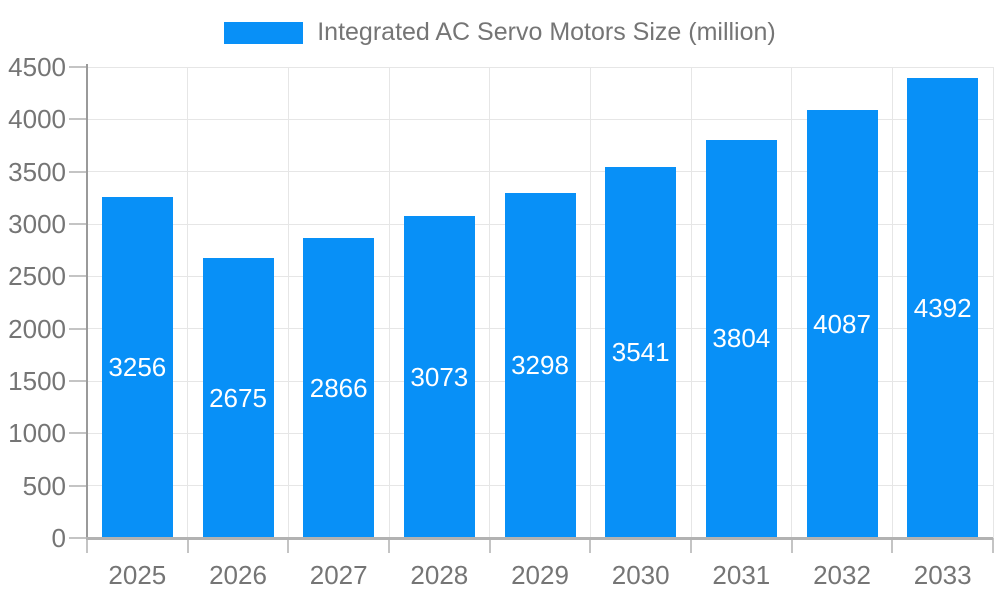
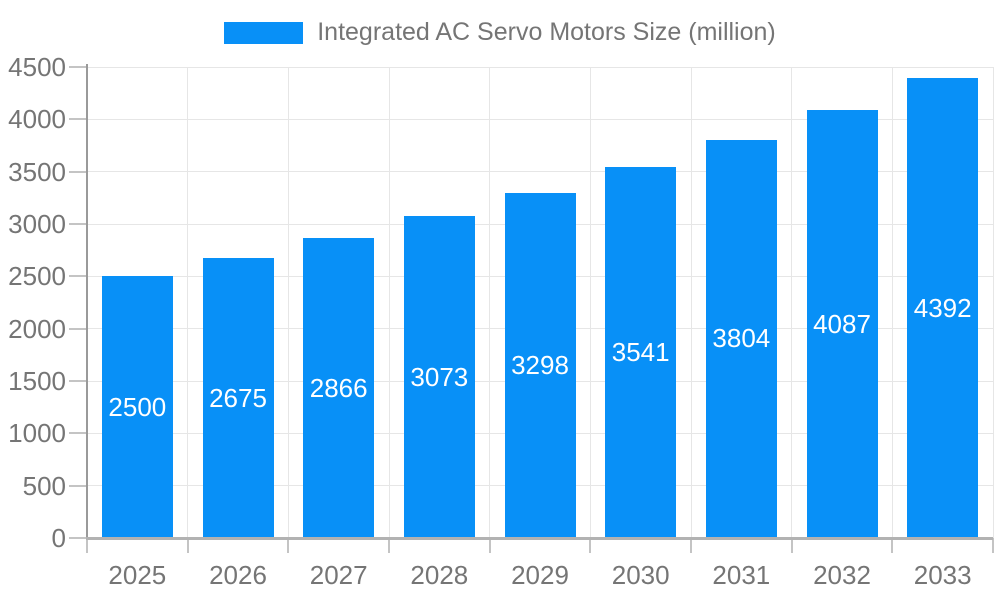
2025: 3256 -> 2500
